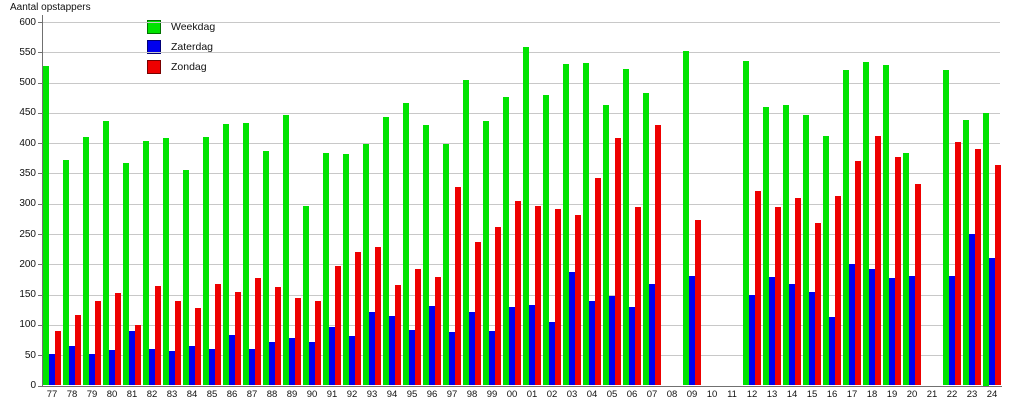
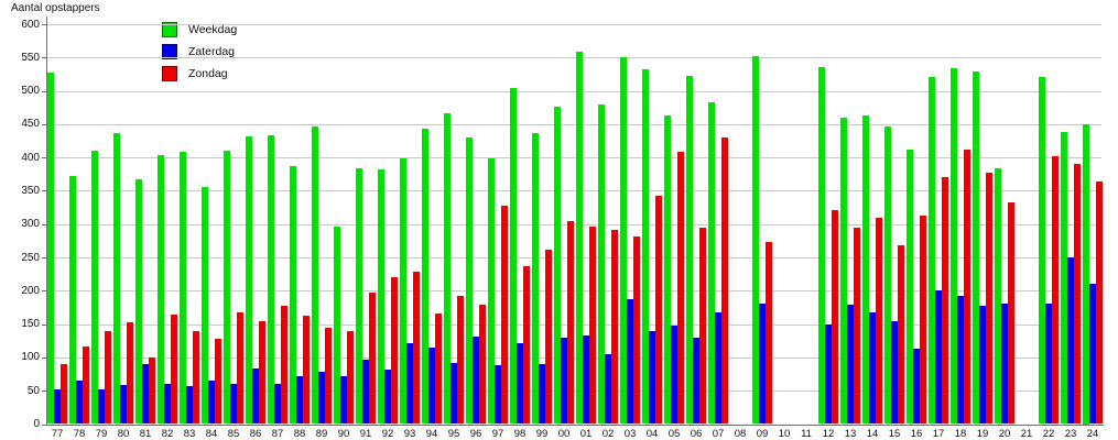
Weekdag/03: 530 -> 550
